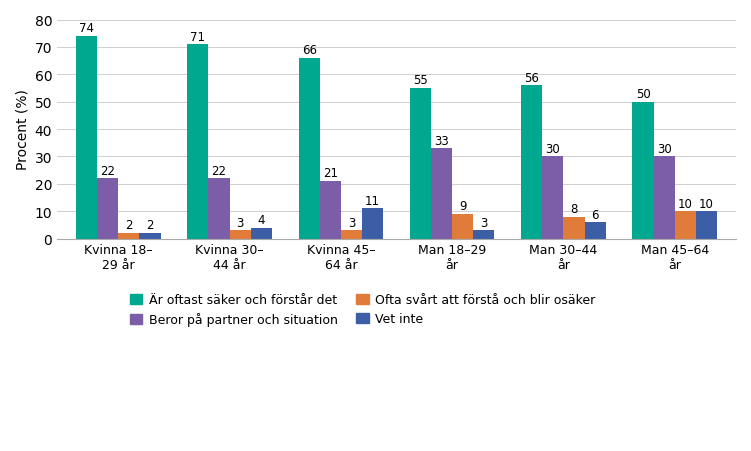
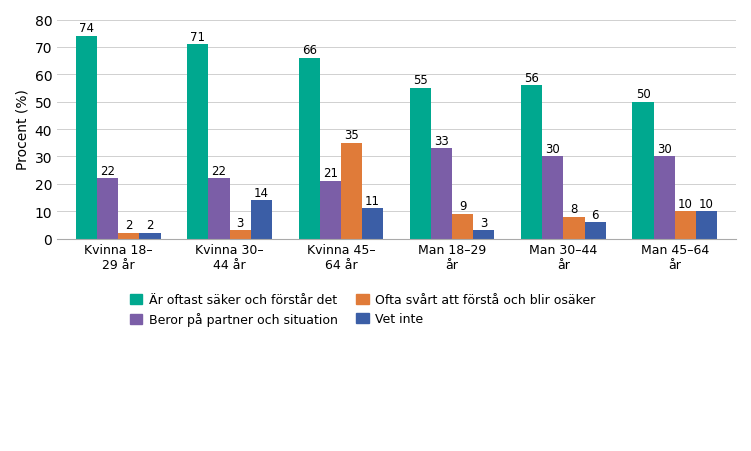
Vet inte/Kvinna 30– 44 år: 4 -> 14
Ofta svårt att förstå och blir osäker/Kvinna 45– 64 år: 3 -> 35
